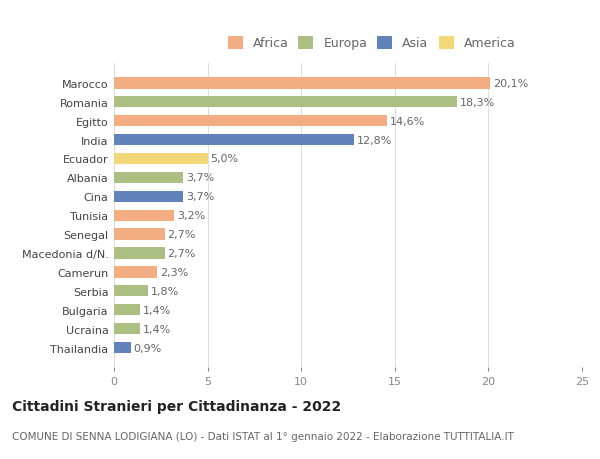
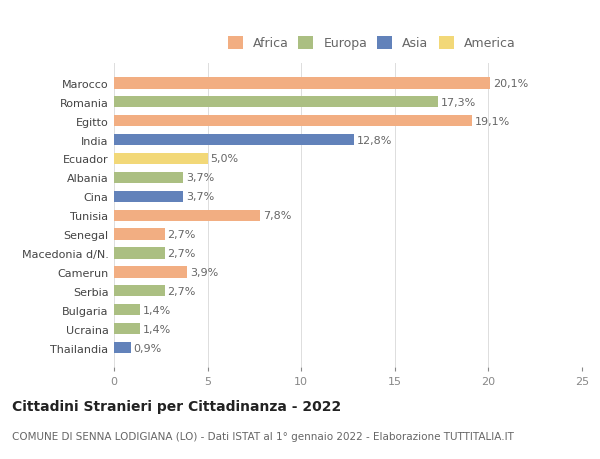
Romania: 18,3% -> 17,3%
Egitto: 14,6% -> 19,1%
Tunisia: 3,2% -> 7,8%
Camerun: 2,3% -> 3,9%
Serbia: 1,8% -> 2,7%
